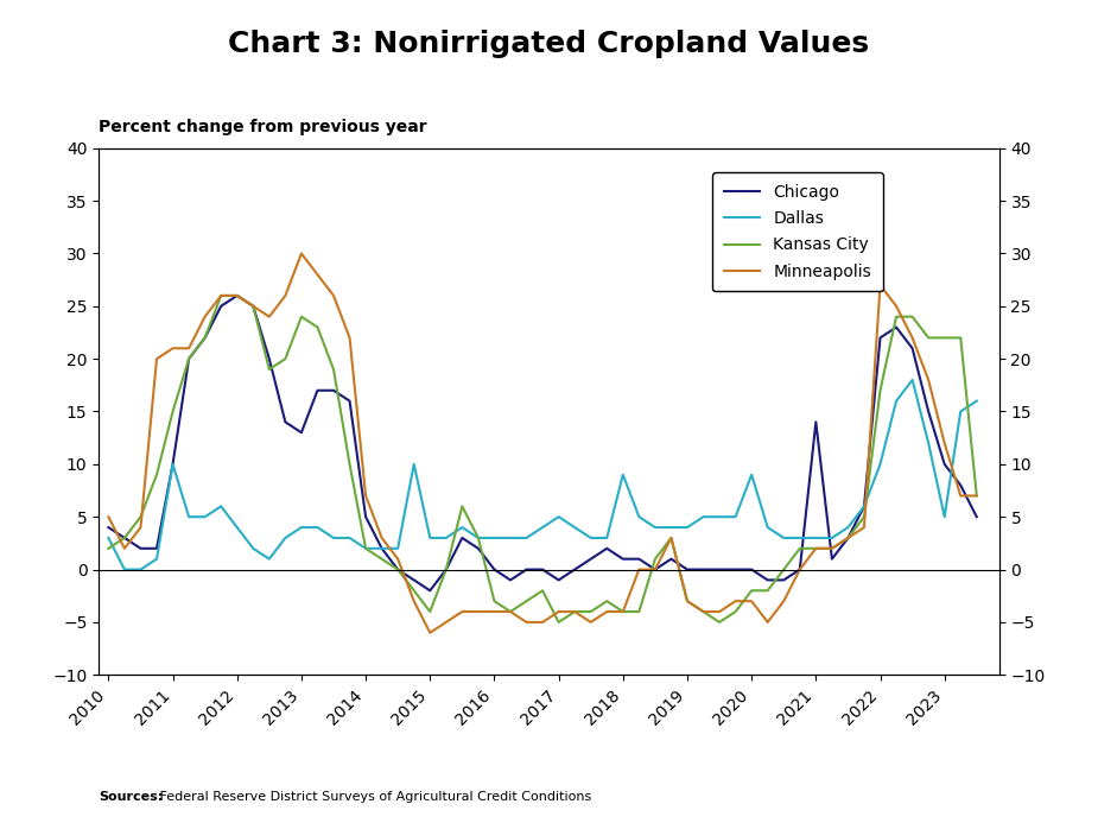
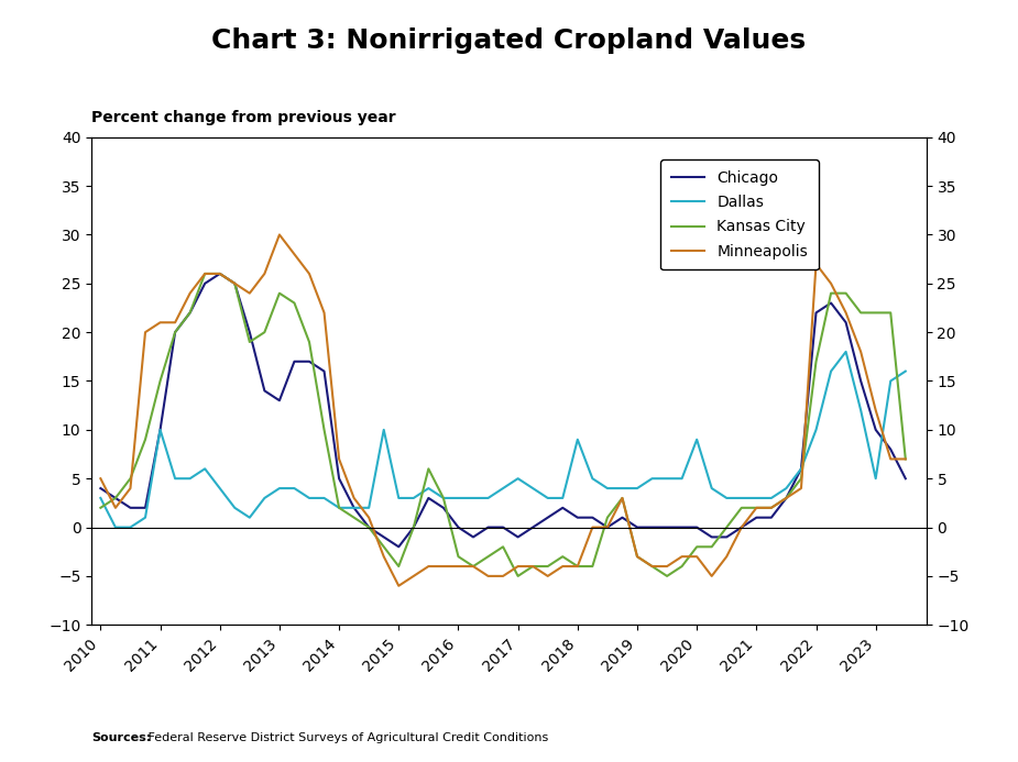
Chicago/2021: 14 -> 1
